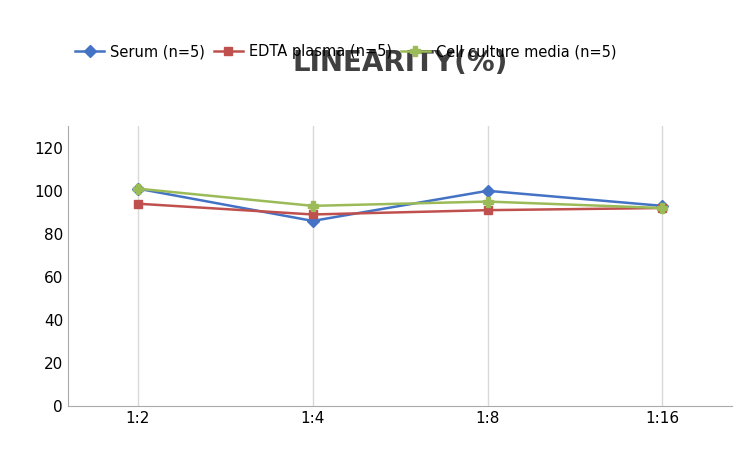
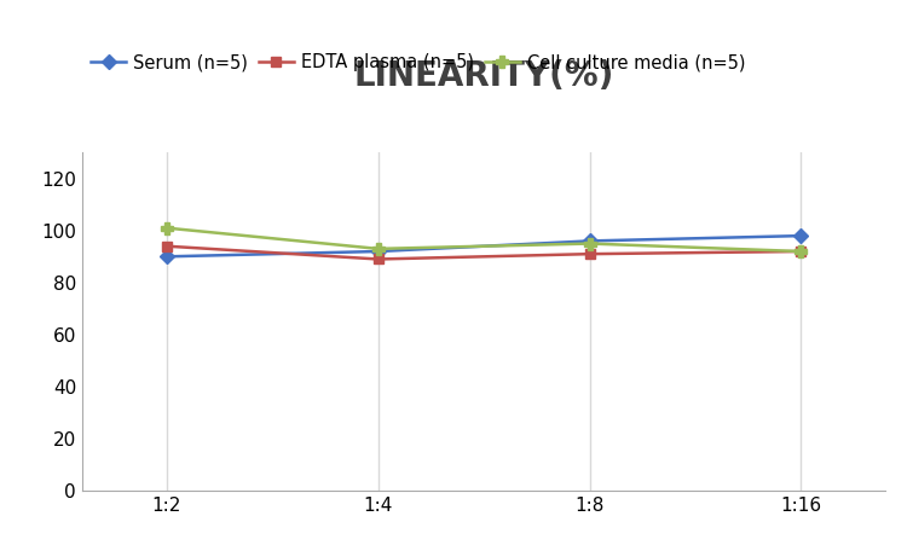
Serum (n=5)/1:2: 101 -> 90
Serum (n=5)/1:4: 86 -> 92
Serum (n=5)/1:8: 100 -> 96
Serum (n=5)/1:16: 93 -> 98
